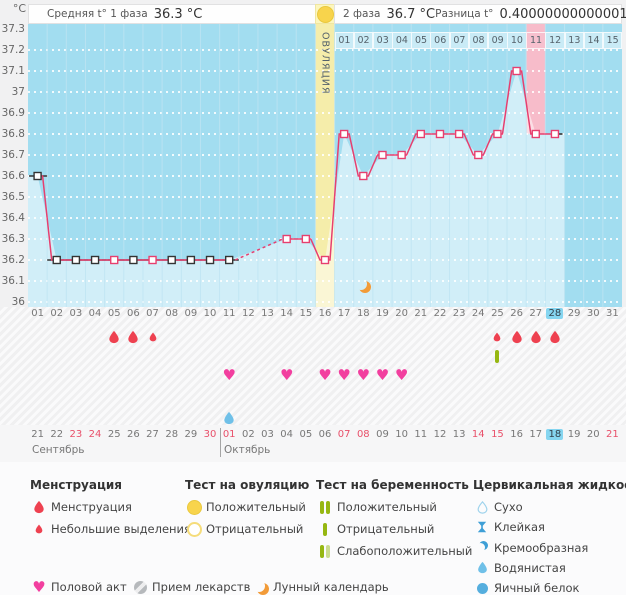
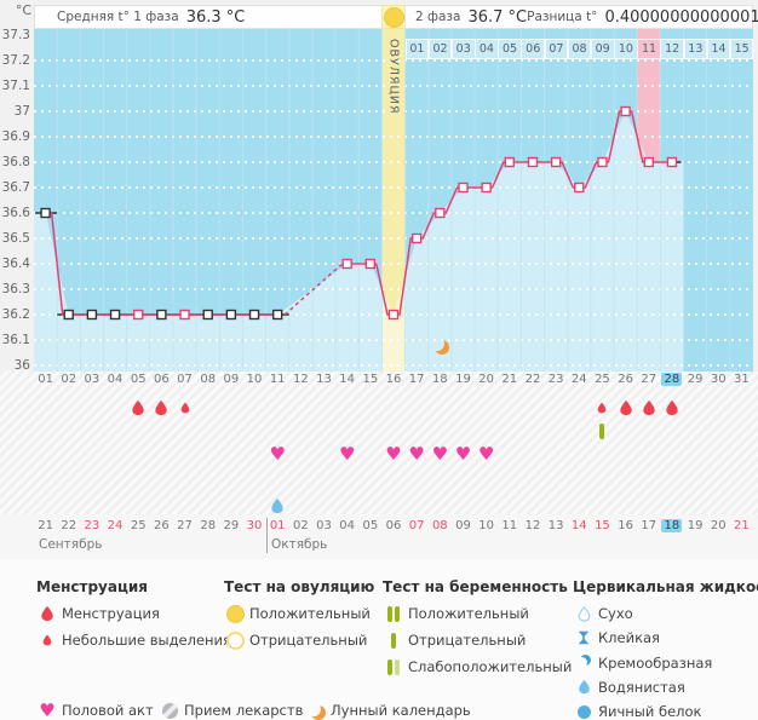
14: 36.3 -> 36.4
15: 36.3 -> 36.4
17: 36.8 -> 36.5
26: 37.1 -> 37.0
